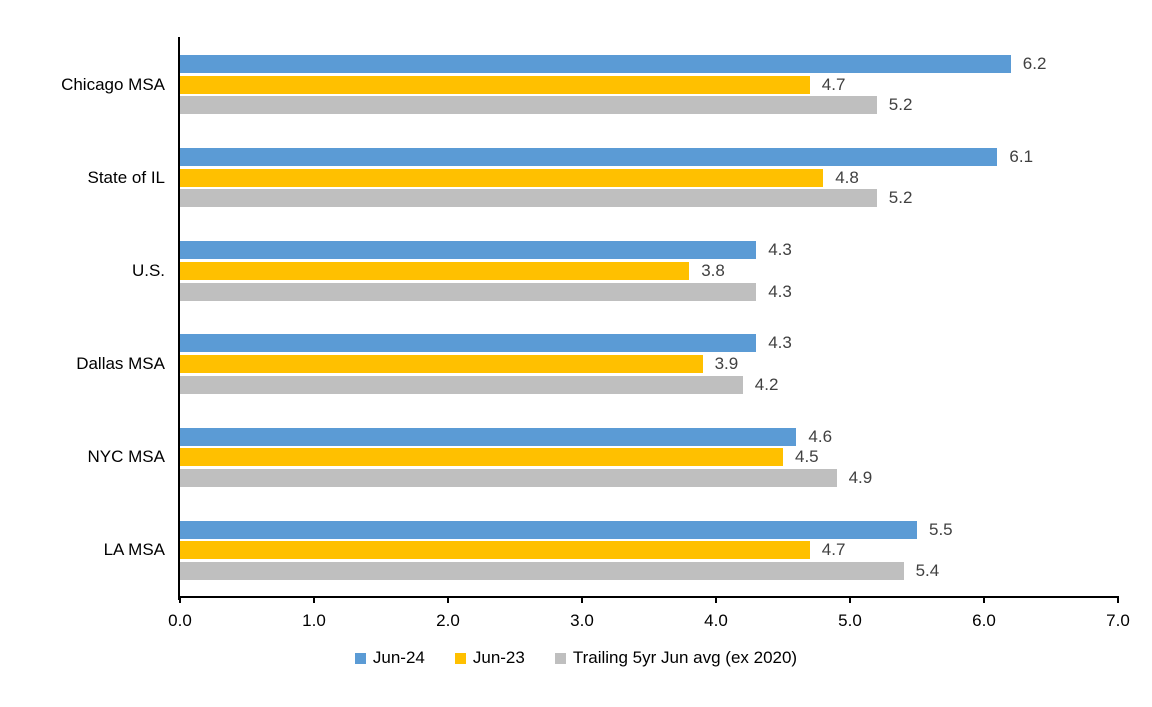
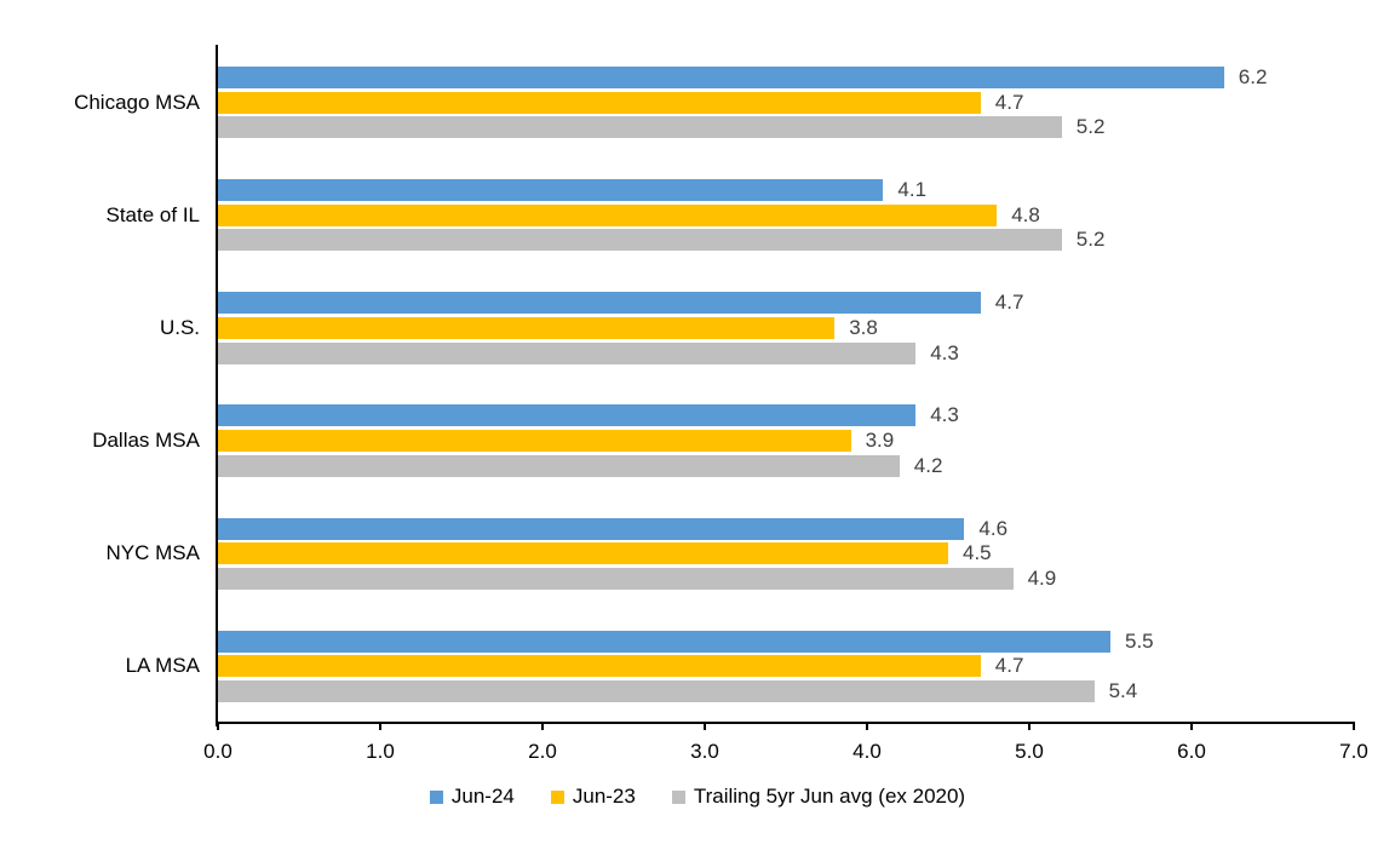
Jun-24/State of IL: 6.1 -> 4.1
Jun-24/U.S.: 4.3 -> 4.7
